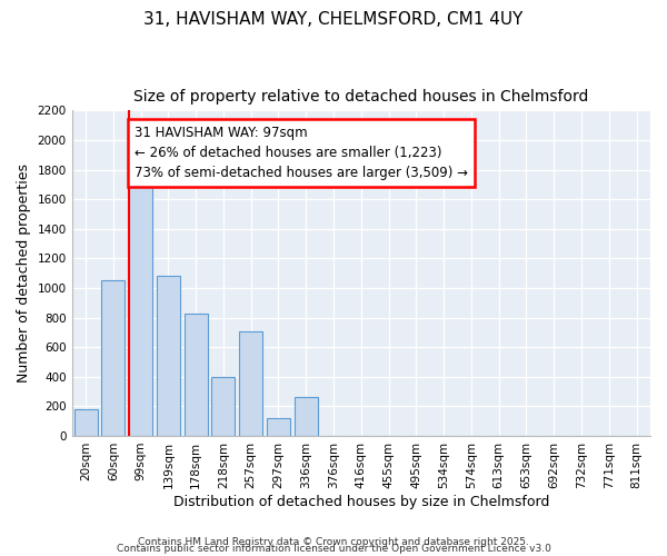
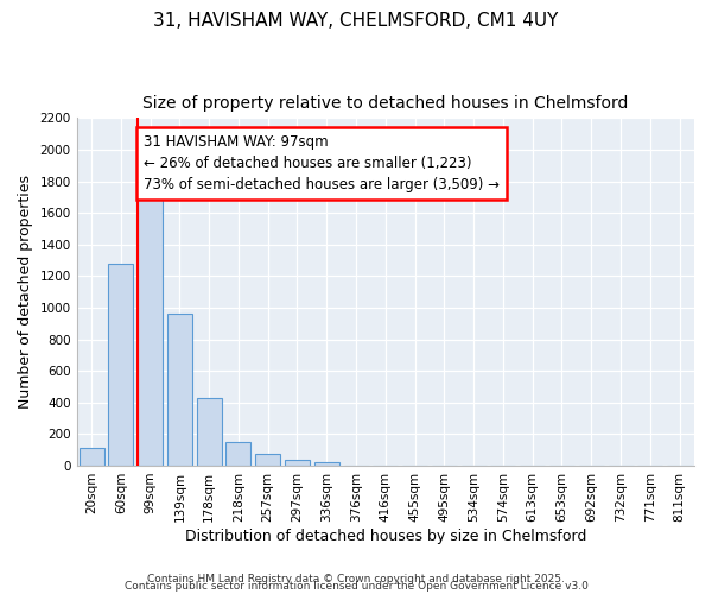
20sqm: 180 -> 110
60sqm: 1050 -> 1280
139sqm: 1080 -> 960
178sqm: 830 -> 430
218sqm: 400 -> 150
257sqm: 710 -> 80
297sqm: 120 -> 40
336sqm: 260 -> 20
